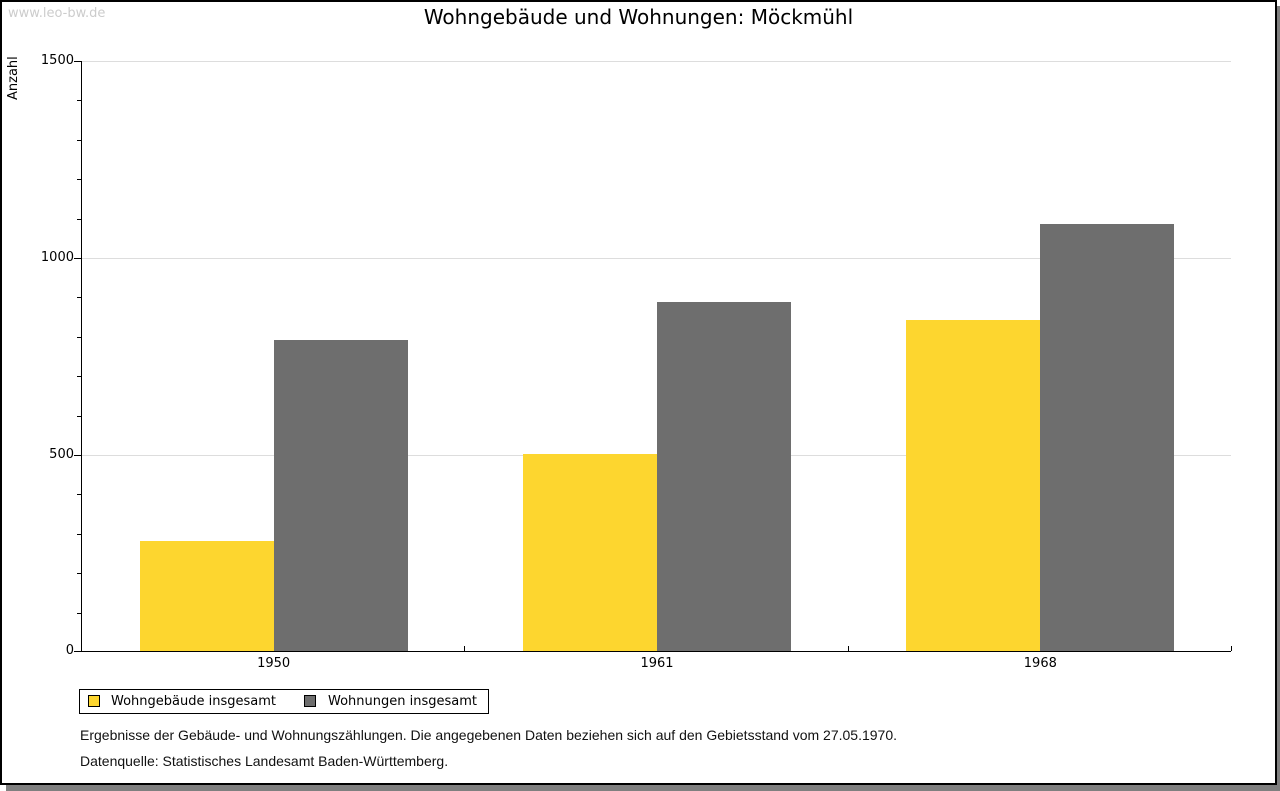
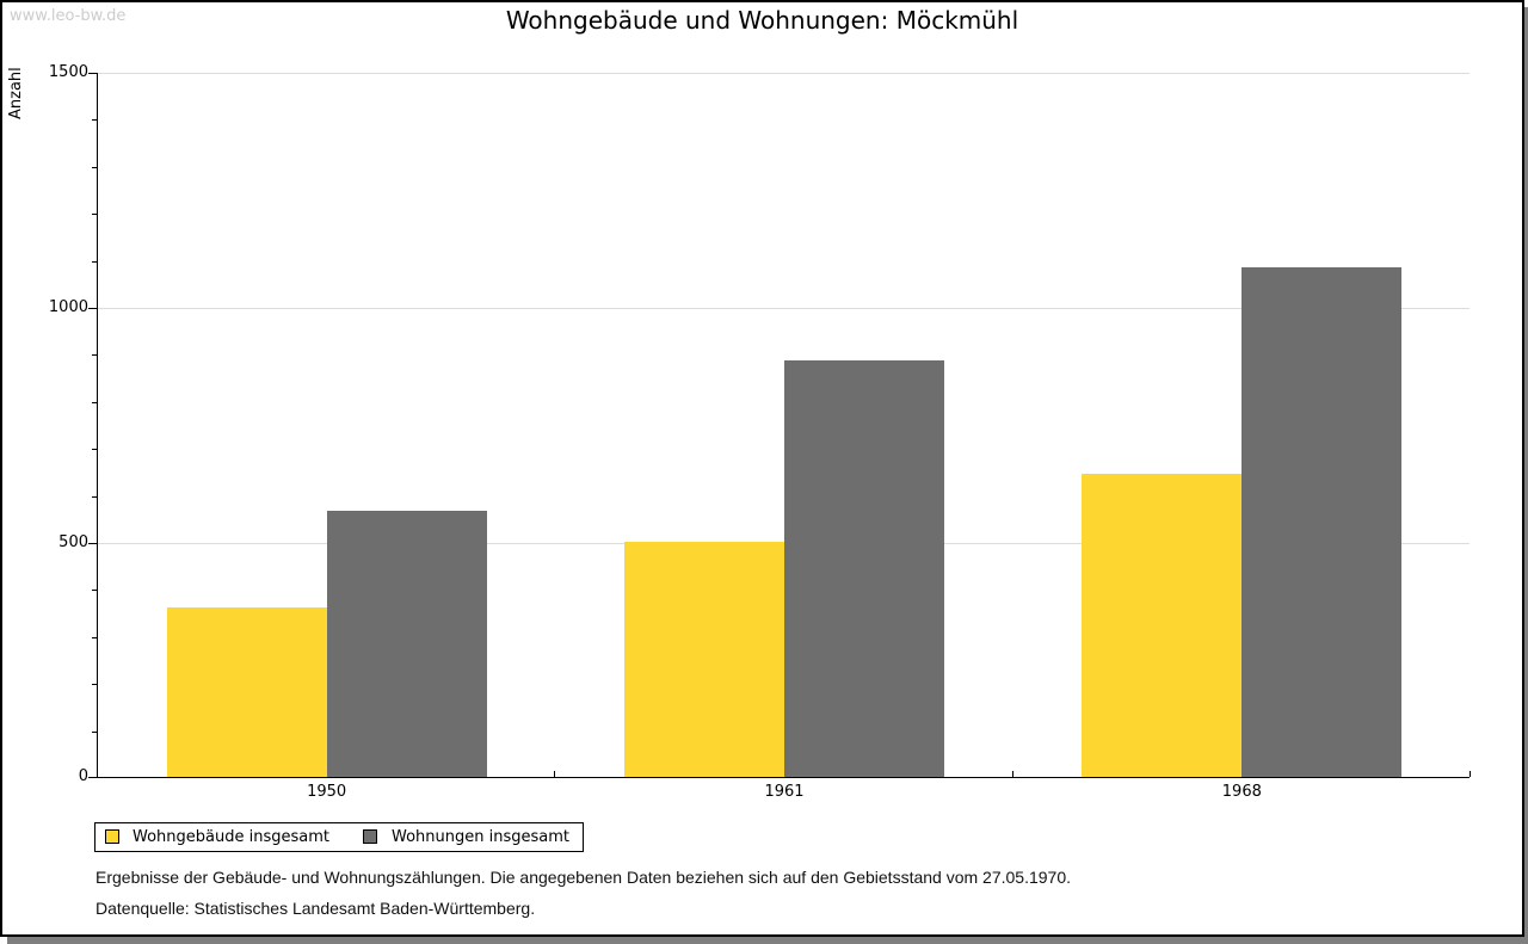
Wohngebäude insgesamt/1950: 280 -> 360
Wohnungen insgesamt/1950: 790 -> 560
Wohngebäude insgesamt/1968: 840 -> 640
